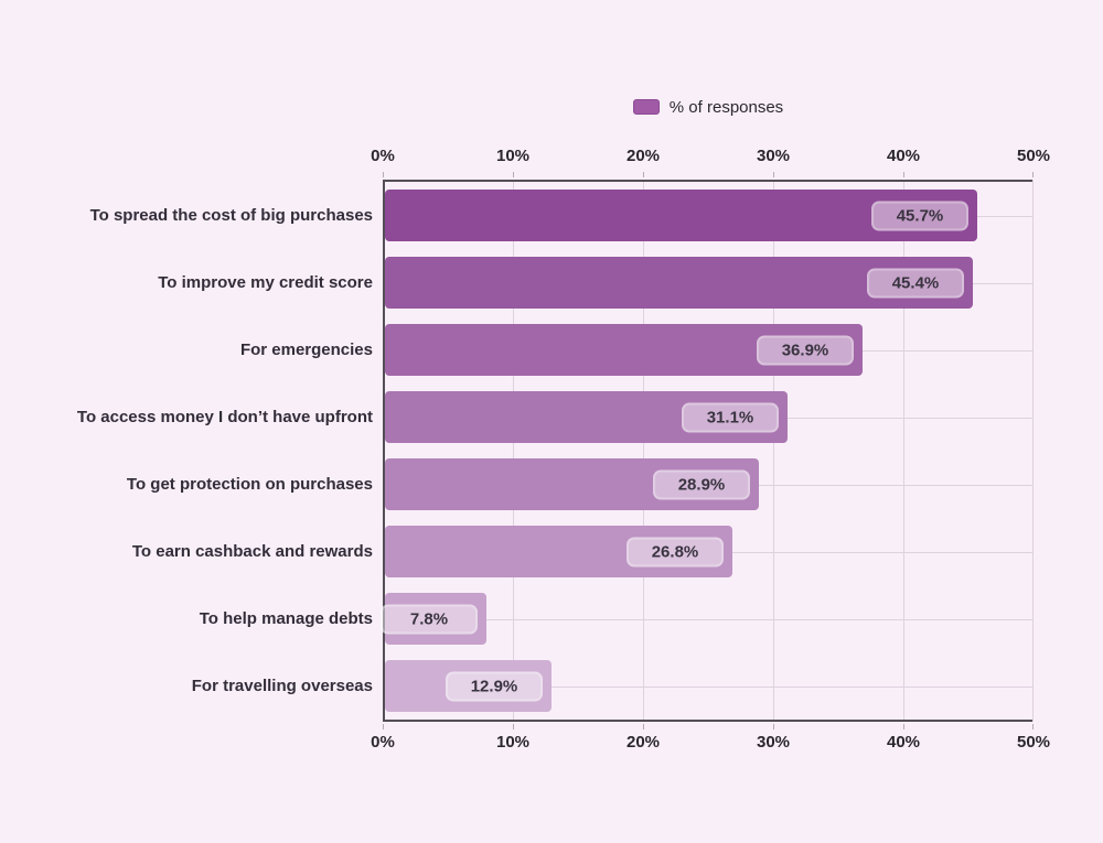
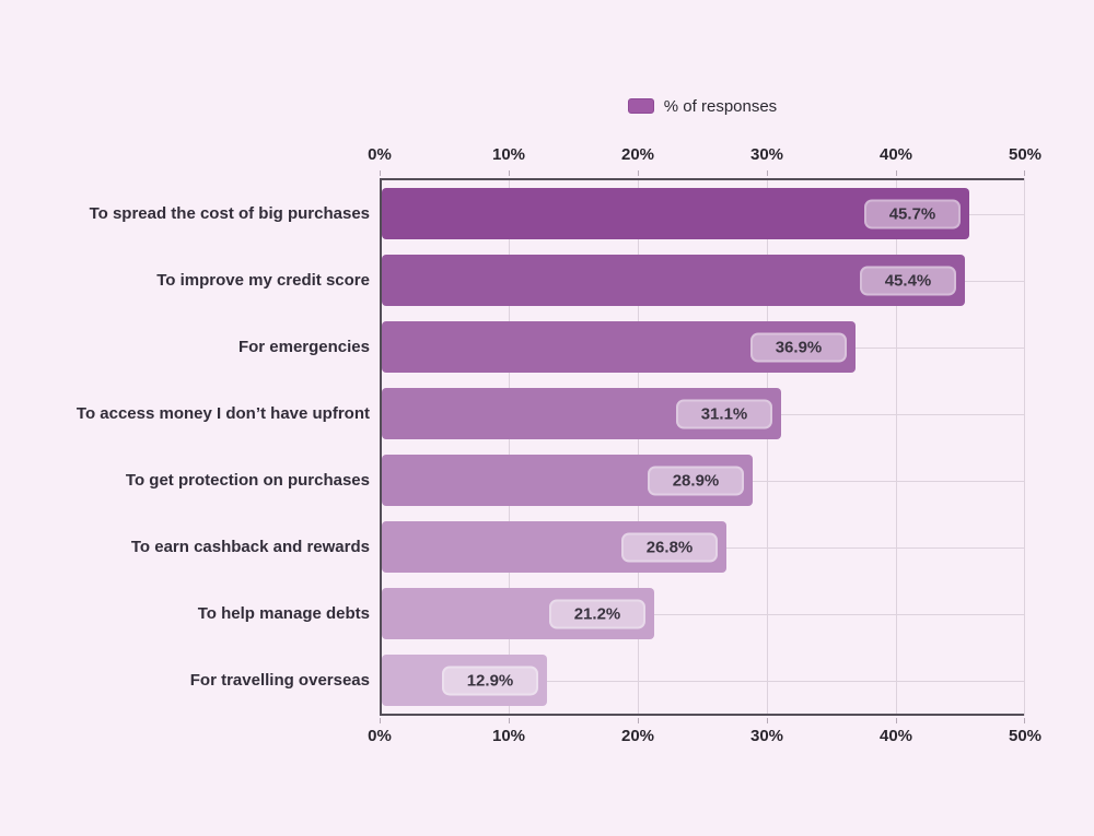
To help manage debts: 7.8% -> 21.2%
